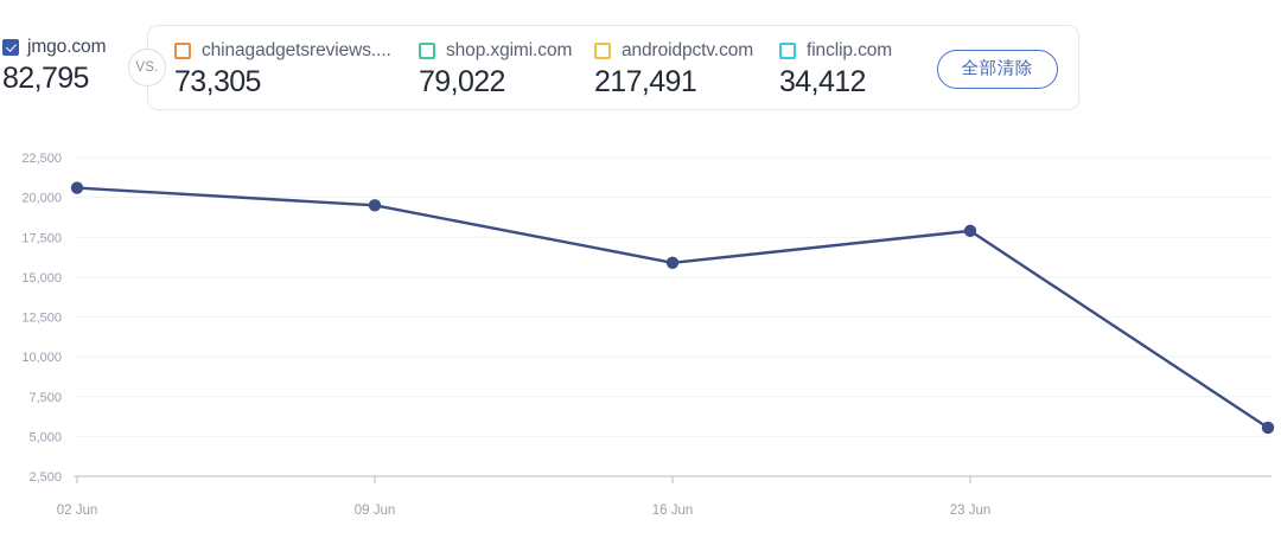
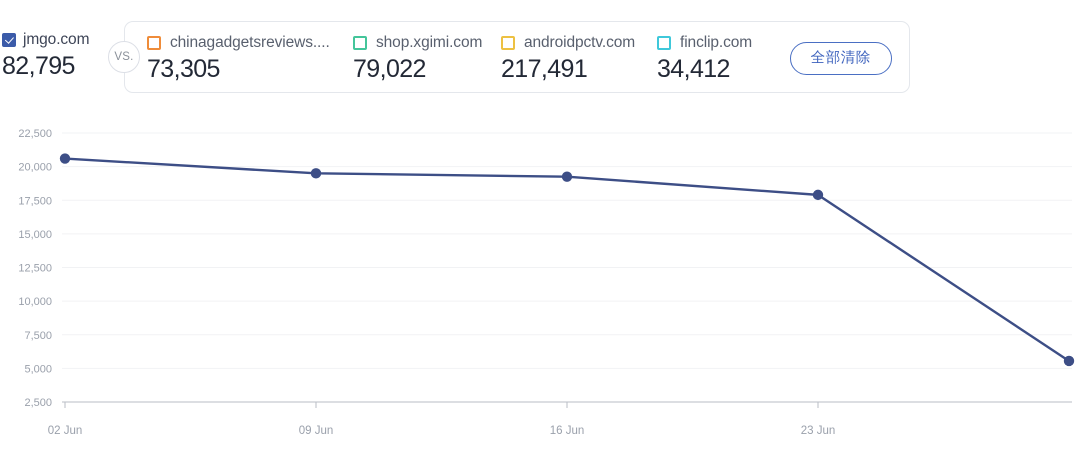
16 Jun: 15900 -> 19200
